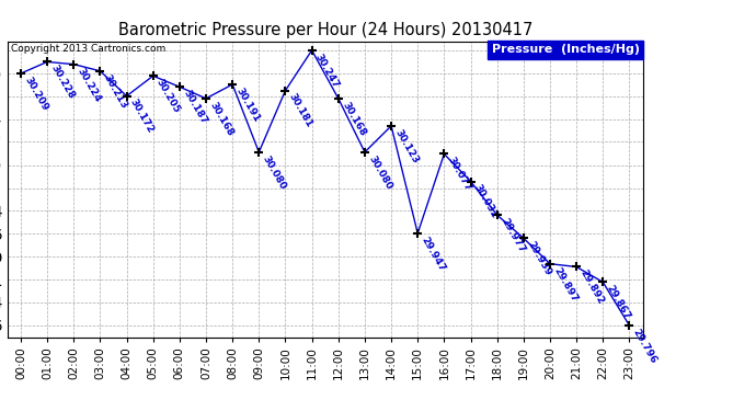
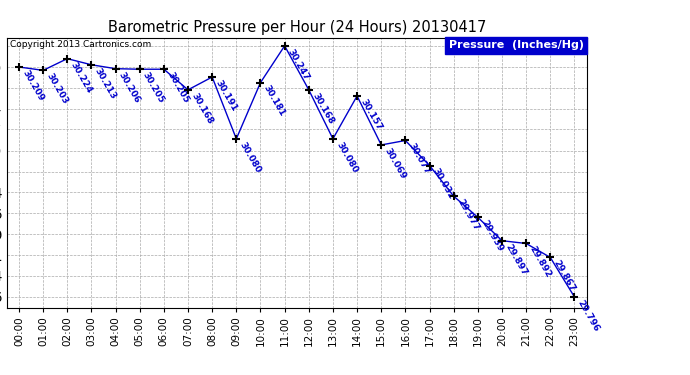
01:00: 30.228 -> 30.203
04:00: 30.172 -> 30.206
06:00: 30.187 -> 30.205
14:00: 30.123 -> 30.157
15:00: 29.947 -> 30.069
